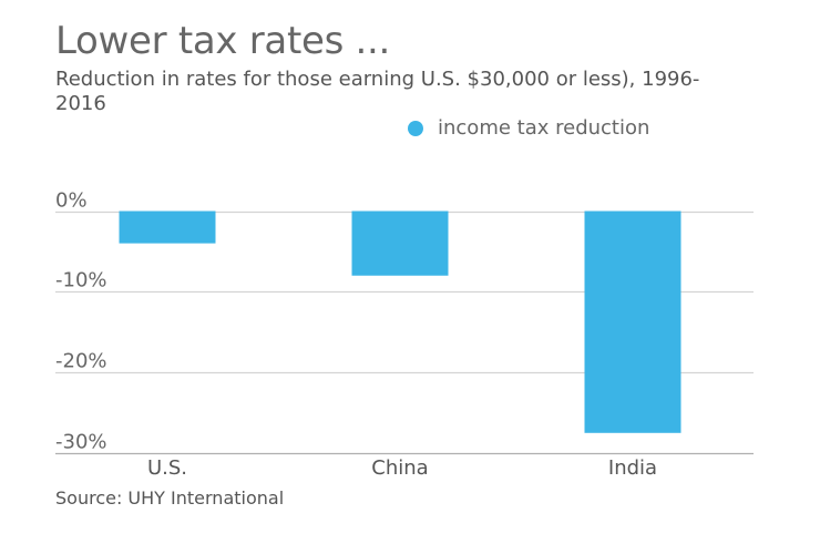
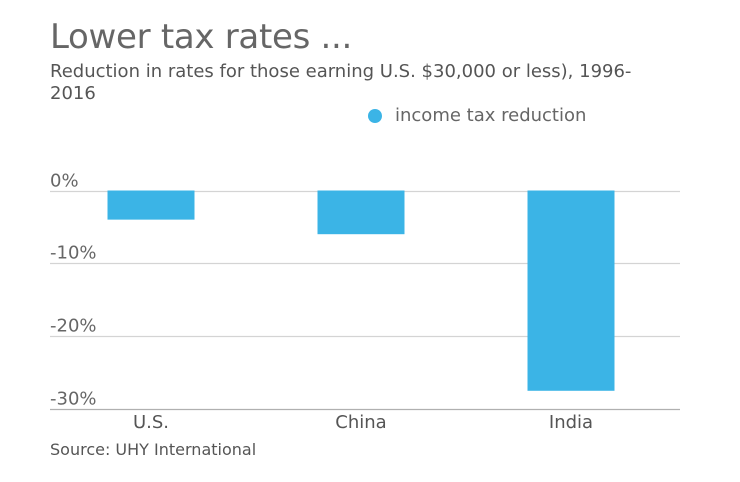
China: -8% -> -6%
